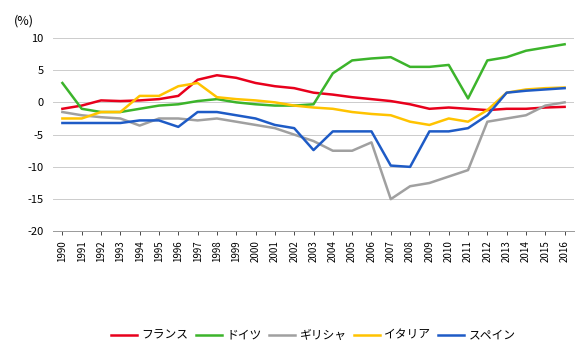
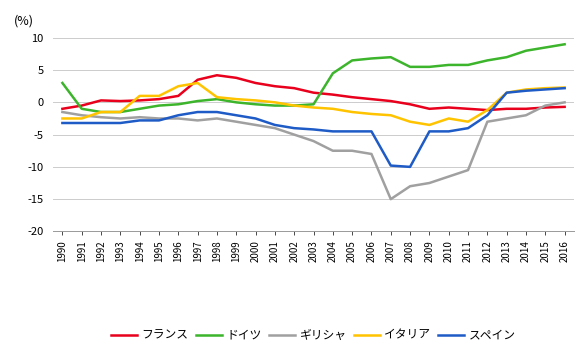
ギリシャ/1994: -3.6 -> -2.3
スペイン/1996: -3.8 -> -2.0
スペイン/2003: -7.4 -> -4.2
ギリシャ/2006: -6.2 -> -8.0
ドイツ/2011: 0.6 -> 5.8
